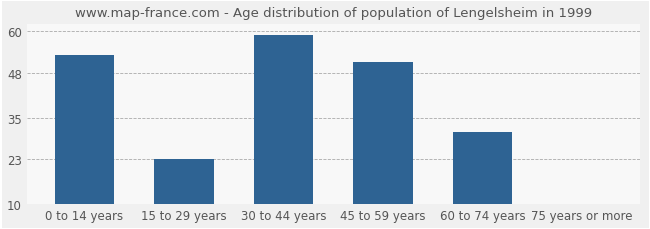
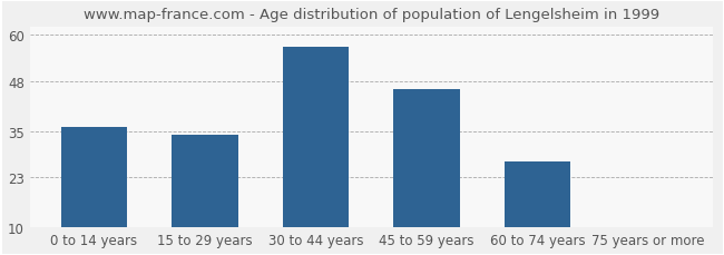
0 to 14 years: 53 -> 36
15 to 29 years: 23 -> 34
30 to 44 years: 59 -> 57
45 to 59 years: 51 -> 46
60 to 74 years: 31 -> 27
